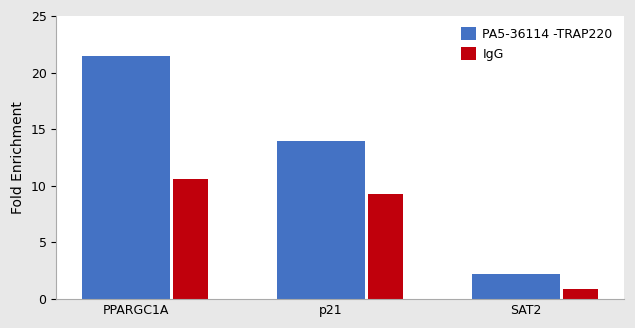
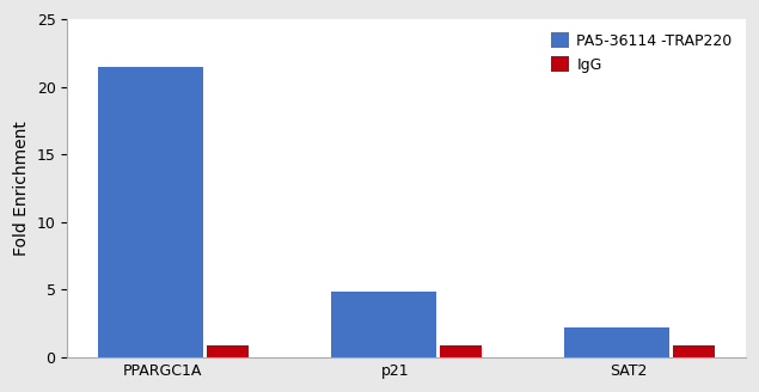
IgG/PPARGC1A: 10.6 -> 0.9
PA5-36114 -TRAP220/p21: 14.0 -> 4.9
IgG/p21: 9.3 -> 0.9
